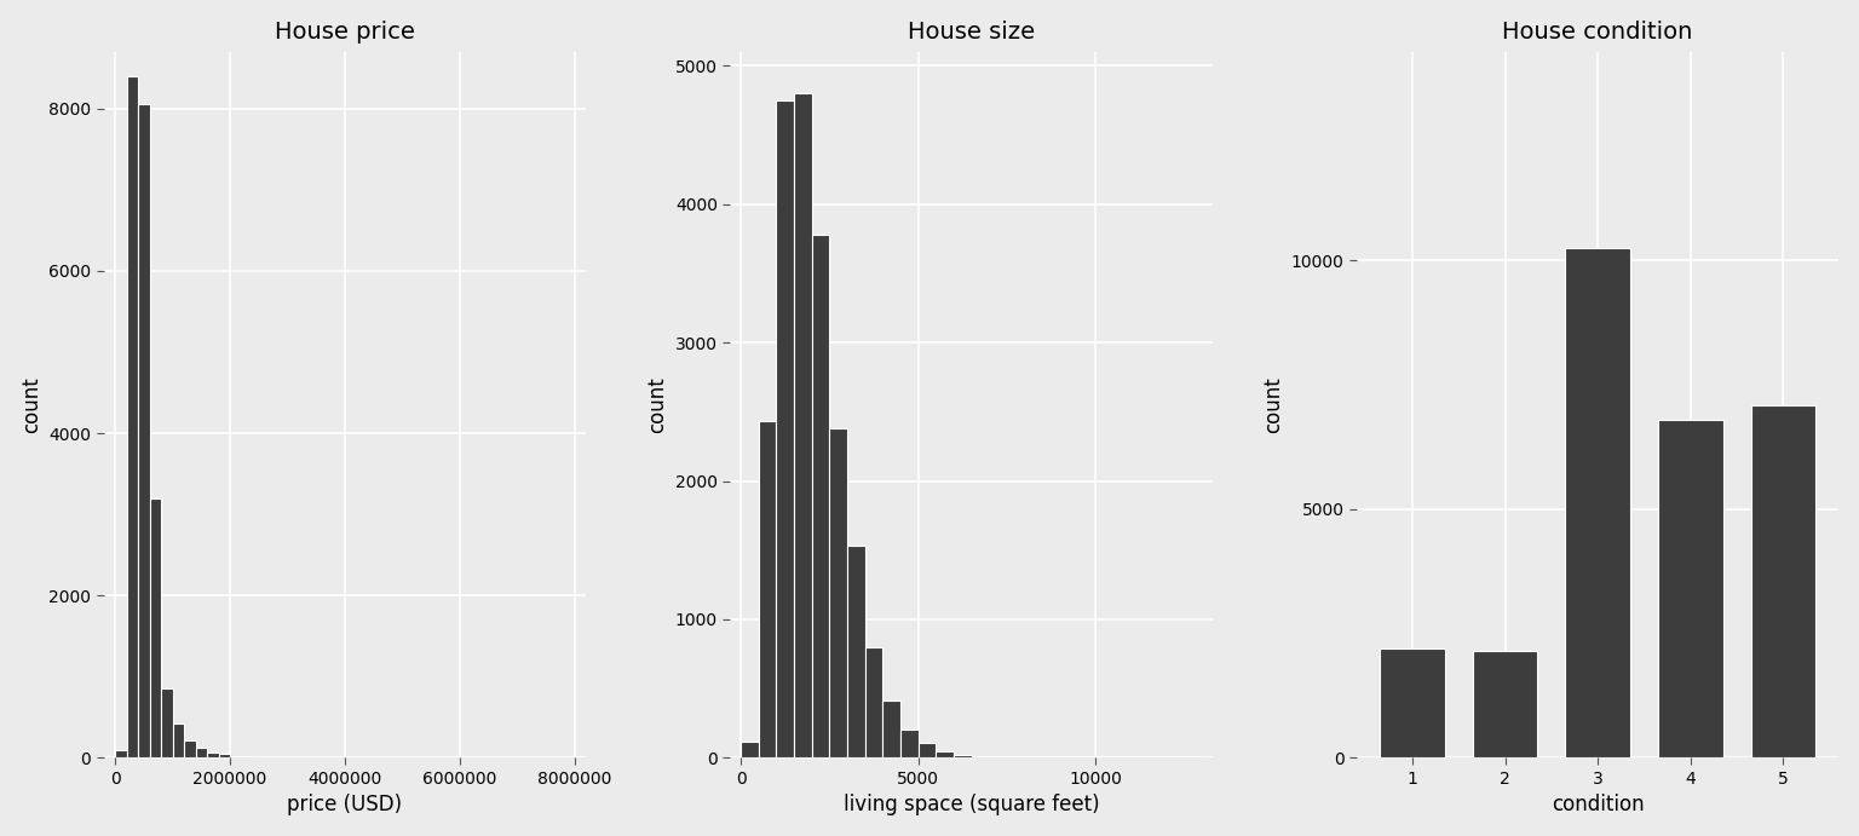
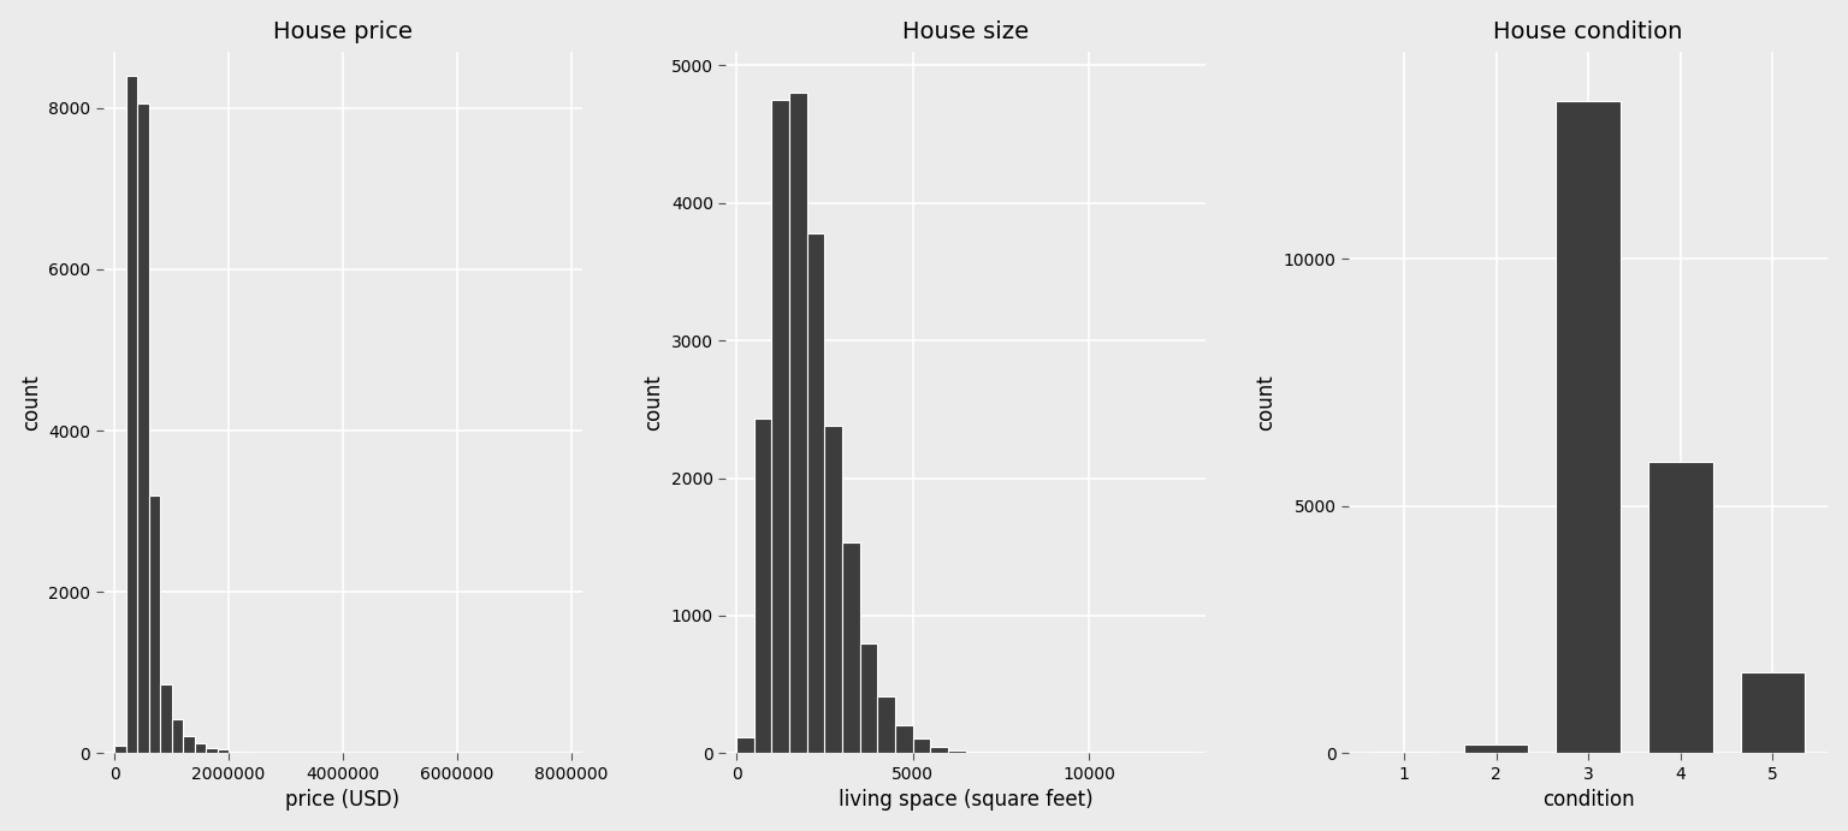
House condition/1: 2200 -> 30
House condition/2: 2150 -> 170
House condition/3: 10250 -> 13200
House condition/4: 6800 -> 5900
House condition/5: 7100 -> 1650
